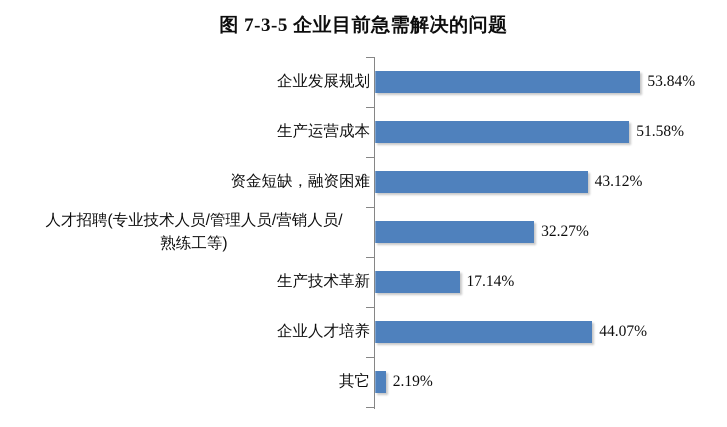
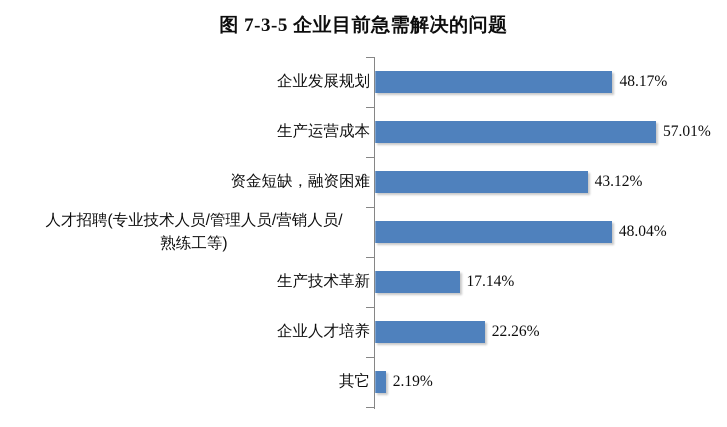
企业发展规划: 53.84% -> 48.17%
生产运营成本: 51.58% -> 57.01%
人才招聘(专业技术人员/管理人员/营销人员/熟练工等): 32.27% -> 48.04%
企业人才培养: 44.07% -> 22.26%
